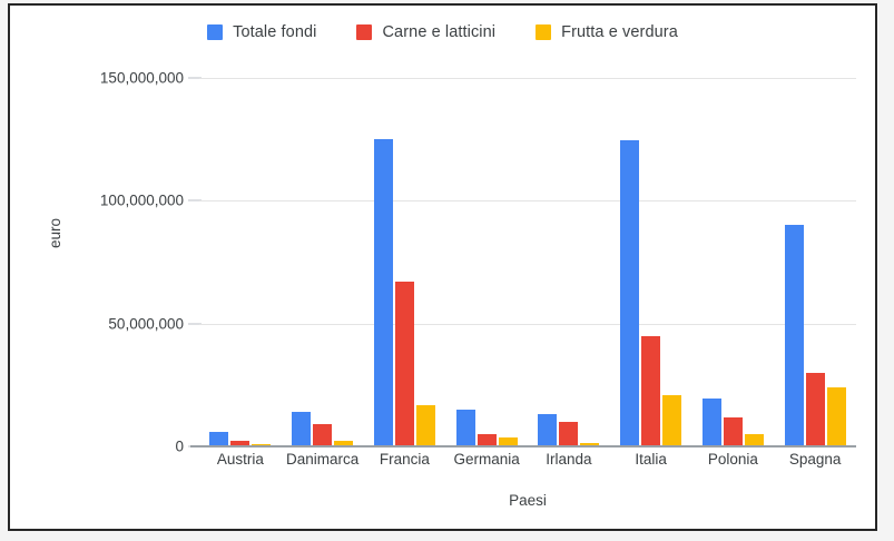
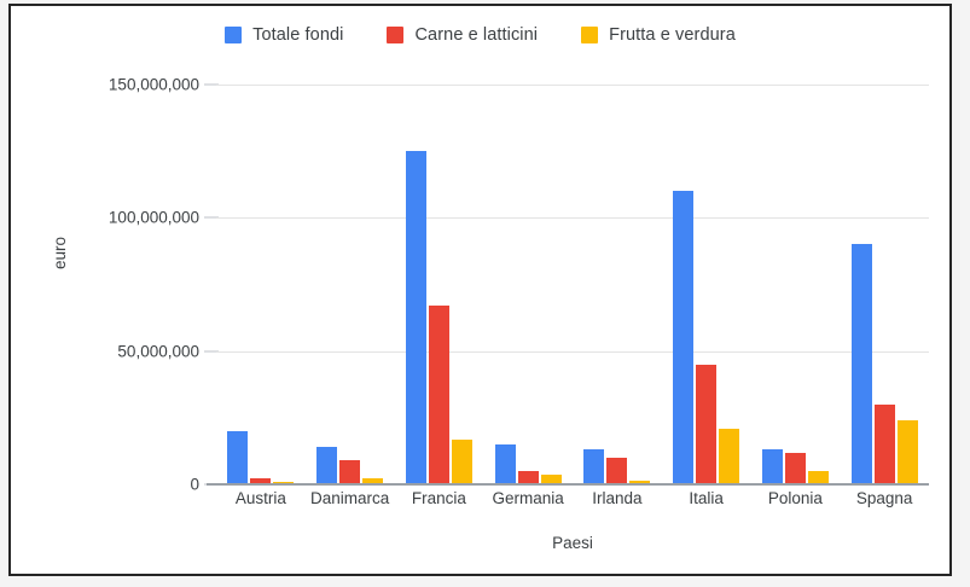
Totale fondi/Austria: 6000000 -> 20000000
Totale fondi/Italia: 124000000 -> 110000000
Totale fondi/Polonia: 20000000 -> 13000000
